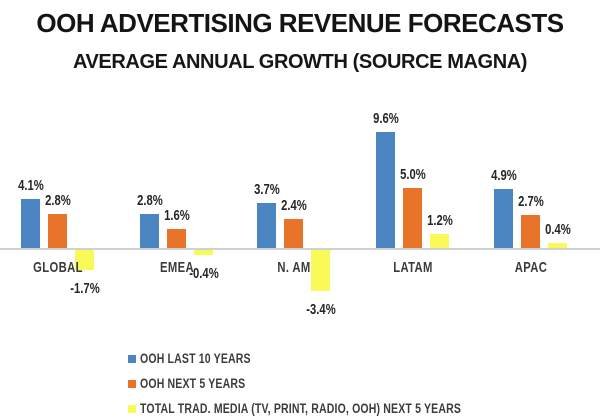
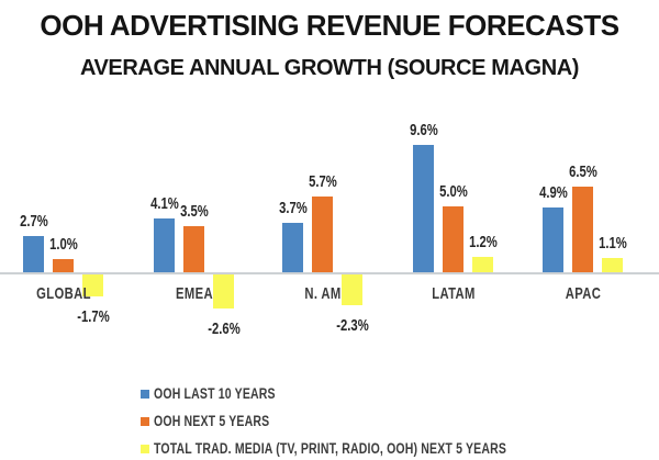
OOH LAST 10 YEARS/GLOBAL: 4.1% -> 2.7%
OOH NEXT 5 YEARS/GLOBAL: 2.8% -> 1.0%
OOH LAST 10 YEARS/EMEA: 2.8% -> 4.1%
OOH NEXT 5 YEARS/EMEA: 1.6% -> 3.5%
TOTAL TRAD. MEDIA (TV, PRINT, RADIO, OOH) NEXT 5 YEARS/EMEA: -0.4% -> -2.6%
OOH NEXT 5 YEARS/N. AM: 2.4% -> 5.7%
TOTAL TRAD. MEDIA (TV, PRINT, RADIO, OOH) NEXT 5 YEARS/N. AM: -3.4% -> -2.3%
OOH NEXT 5 YEARS/APAC: 2.7% -> 6.5%
TOTAL TRAD. MEDIA (TV, PRINT, RADIO, OOH) NEXT 5 YEARS/APAC: 0.4% -> 1.1%
